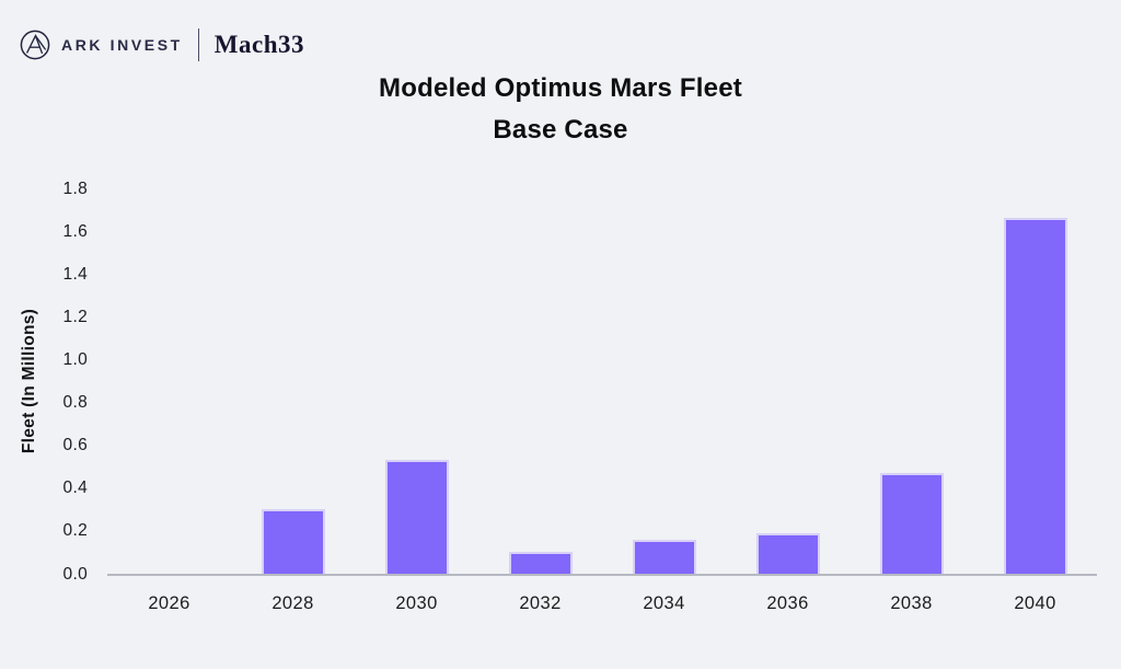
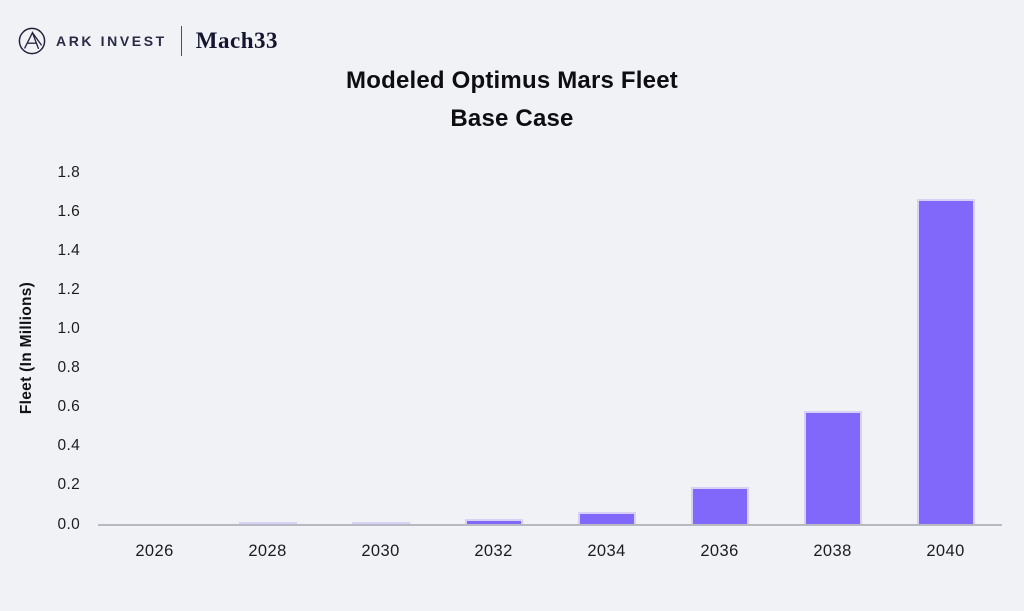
2028: 0.30 -> 0.01
2030: 0.53 -> 0.01
2032: 0.10 -> 0.03
2034: 0.16 -> 0.06
2038: 0.47 -> 0.58
